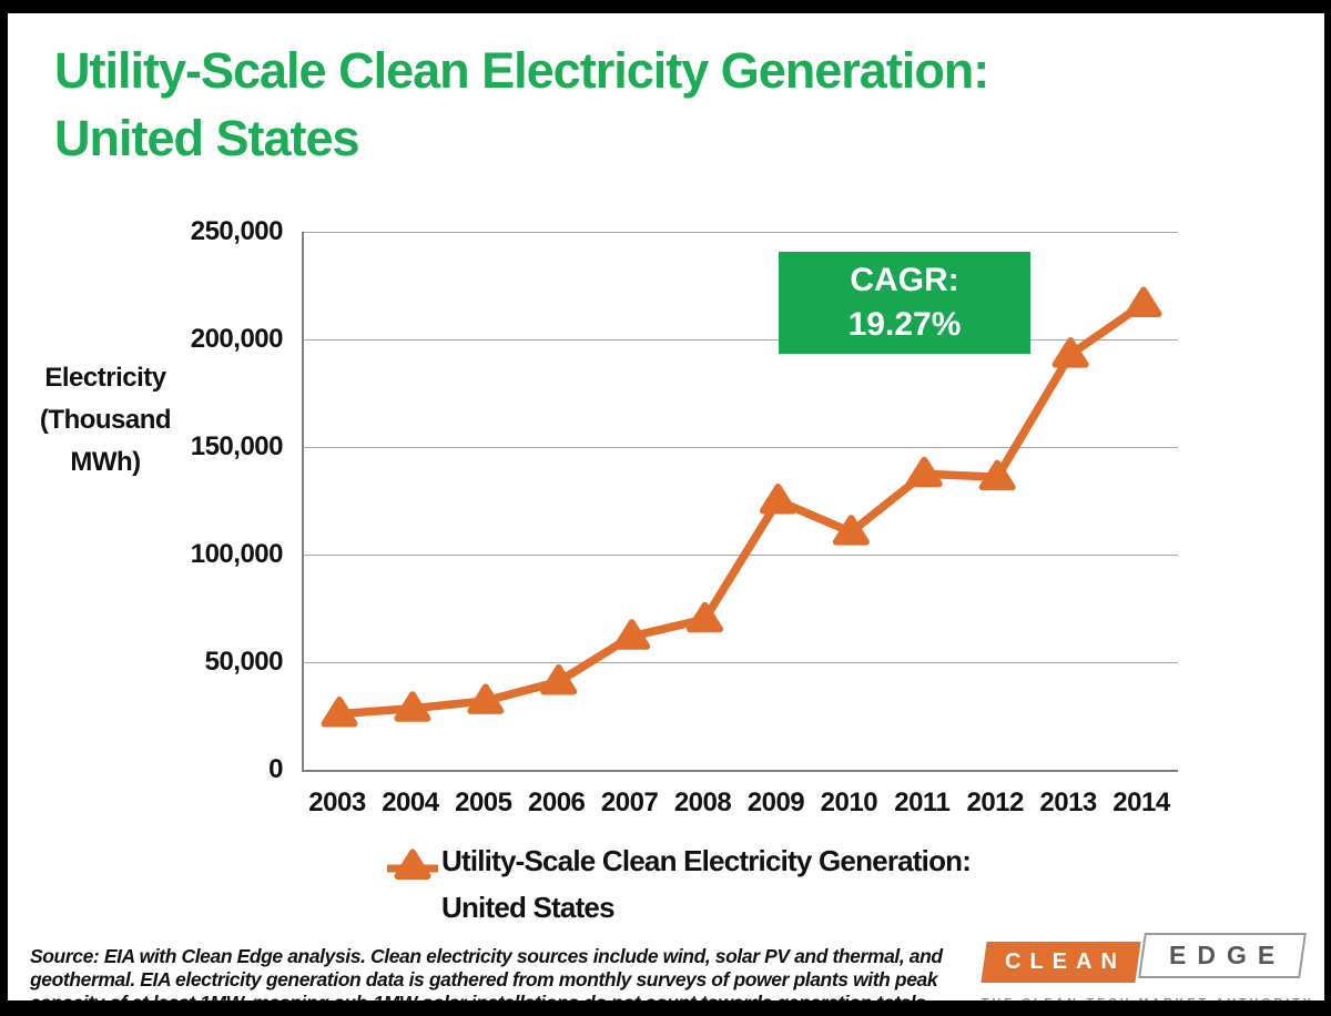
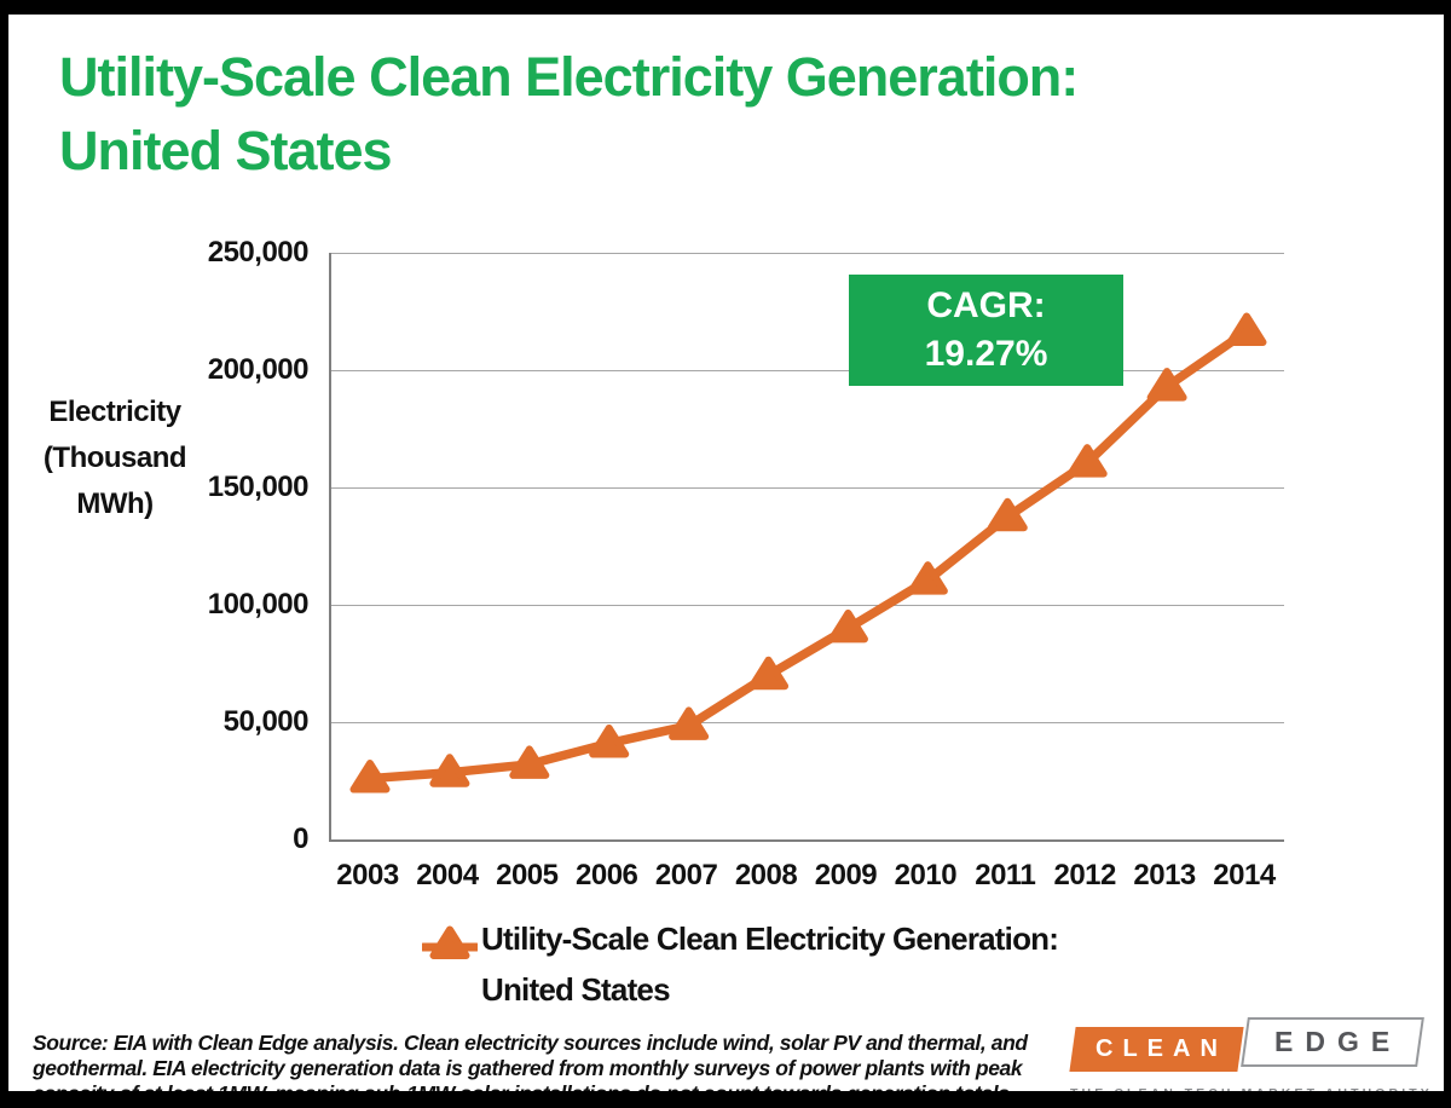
2007: 62000 -> 48000
2009: 125000 -> 90000
2012: 136000 -> 160000
